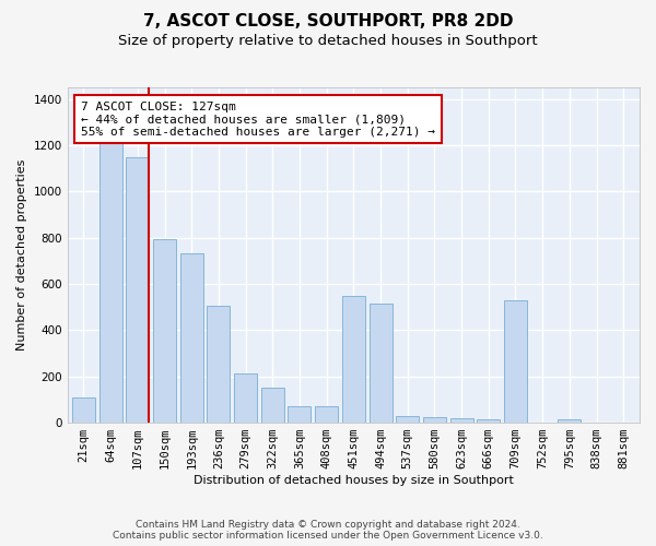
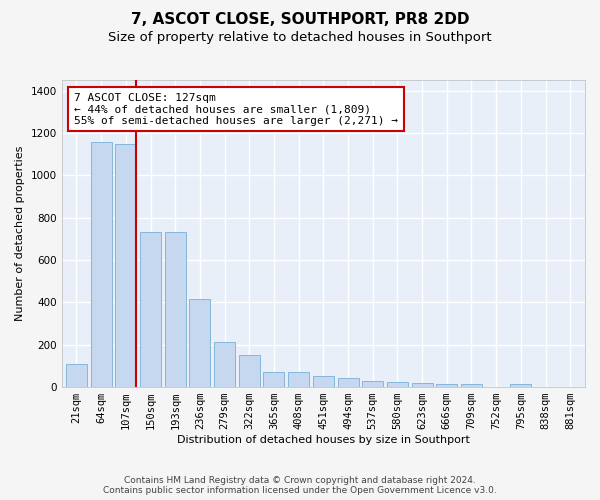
64sqm: 1220 -> 1155
150sqm: 795 -> 730
236sqm: 505 -> 415
451sqm: 550 -> 50
494sqm: 515 -> 45
709sqm: 530 -> 15
